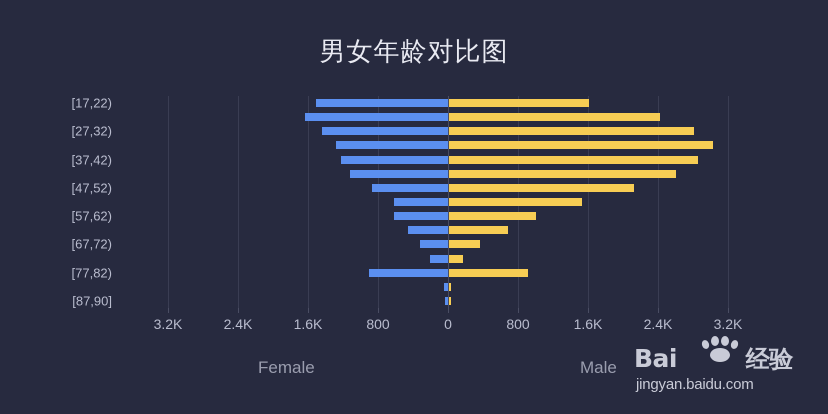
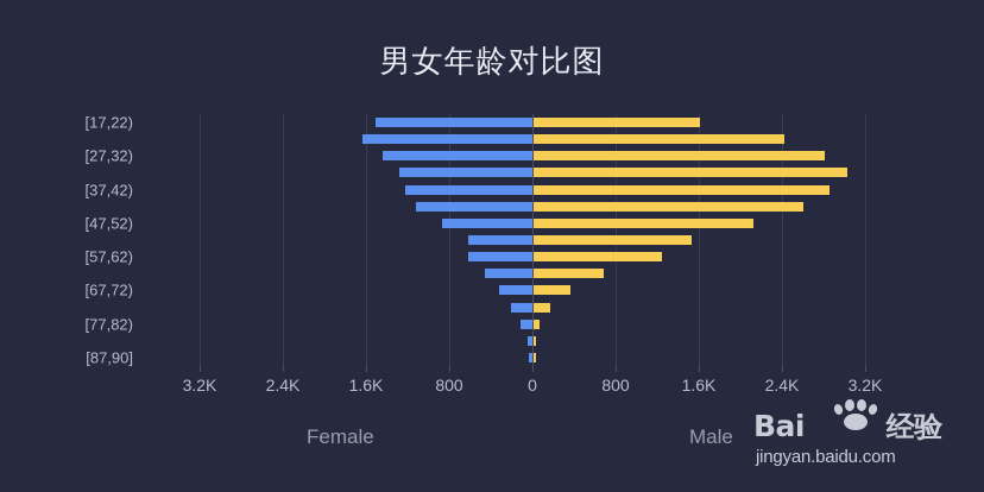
Male/[57,62): 1.0K -> 1.2K
Female/[77,82): 0.9K -> 0.1K
Male/[77,82): 0.9K -> 0.1K
